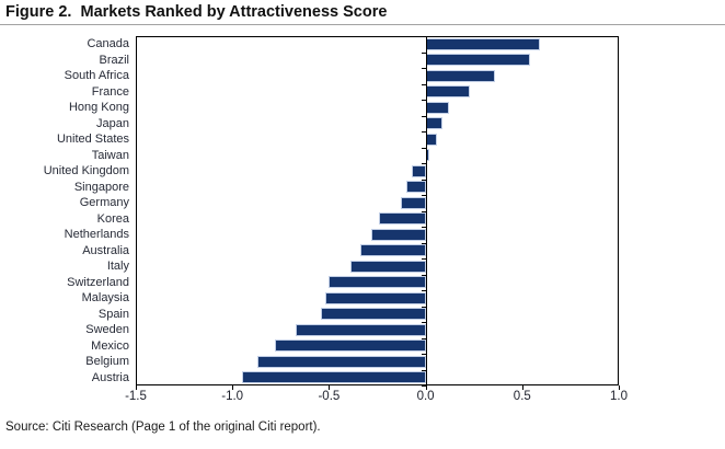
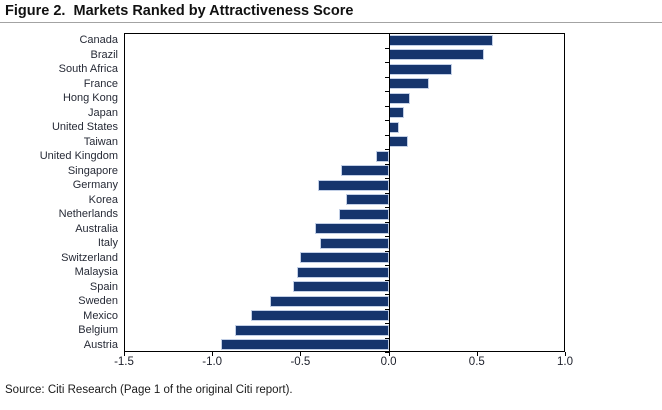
Taiwan: 0.02 -> 0.11
Singapore: -0.10 -> -0.27
Germany: -0.13 -> -0.40
Australia: -0.34 -> -0.42
